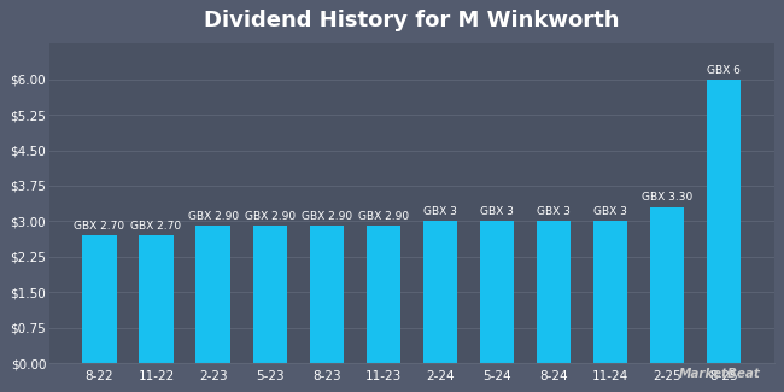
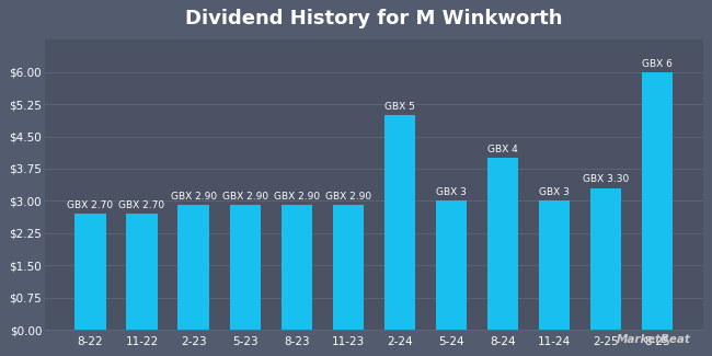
2-24: 3 -> 5
8-24: 3 -> 4
